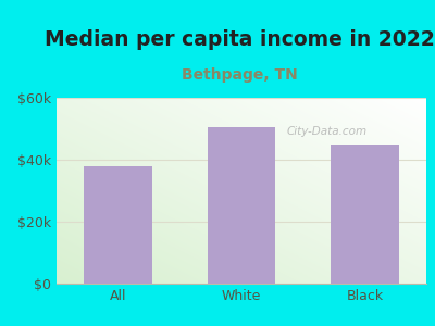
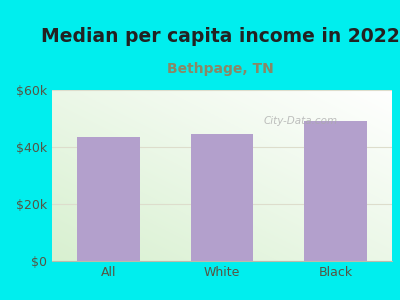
All: $38.0k -> $43.5k
White: $50.5k -> $44.5k
Black: $45.0k -> $49.0k
